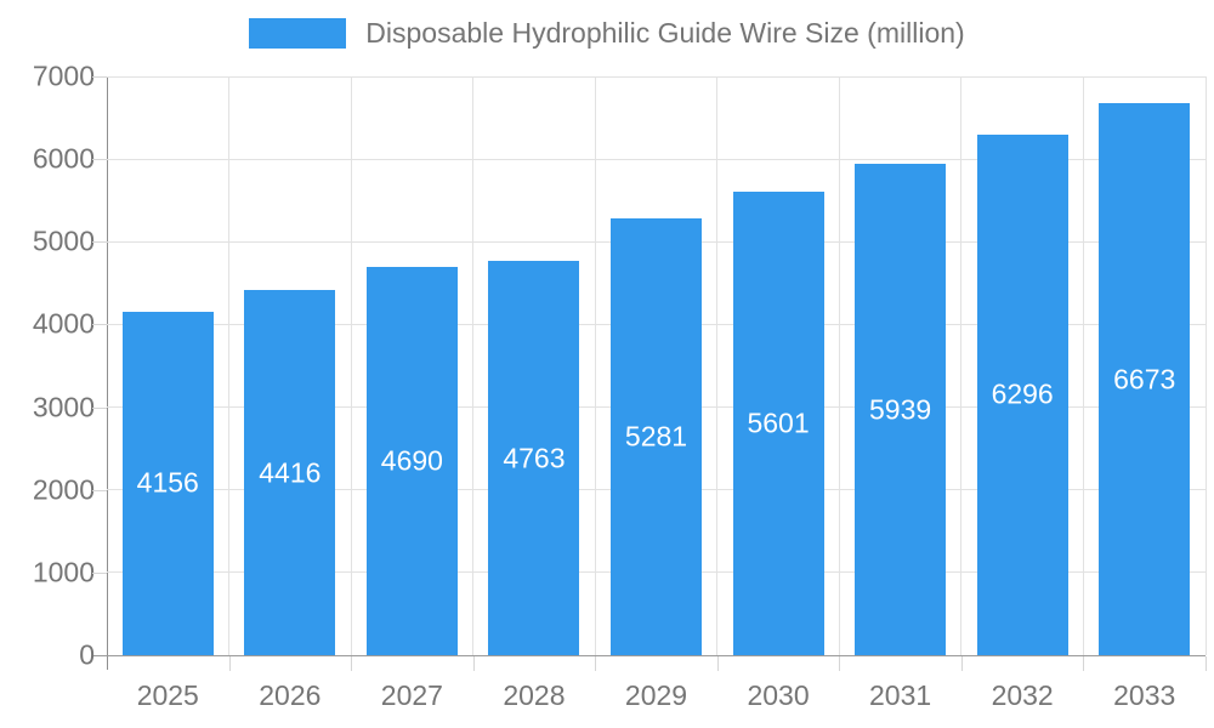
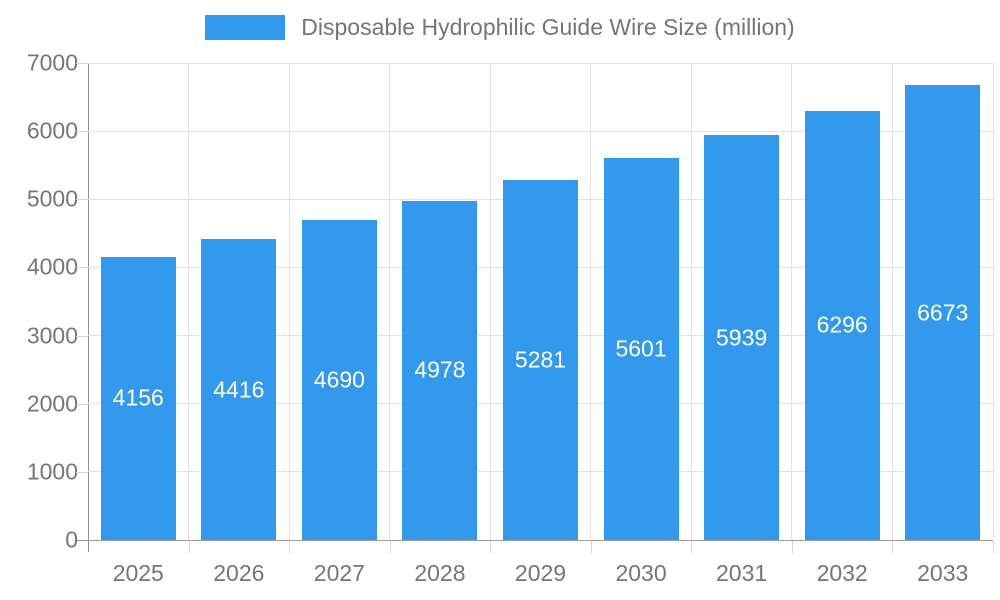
2028: 4763 -> 4978
